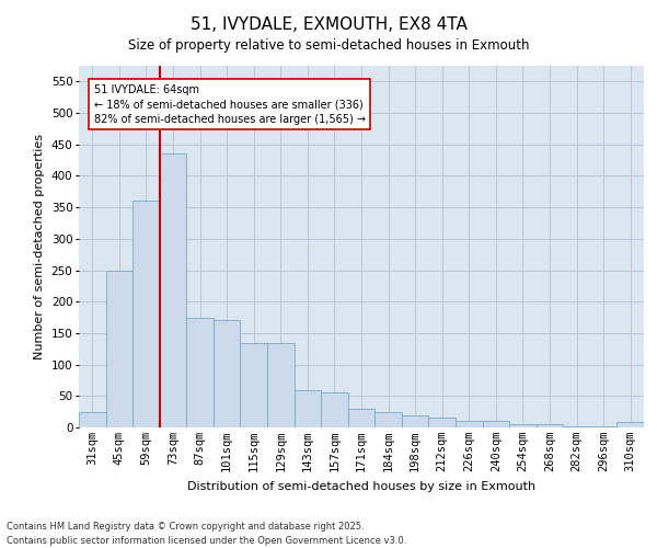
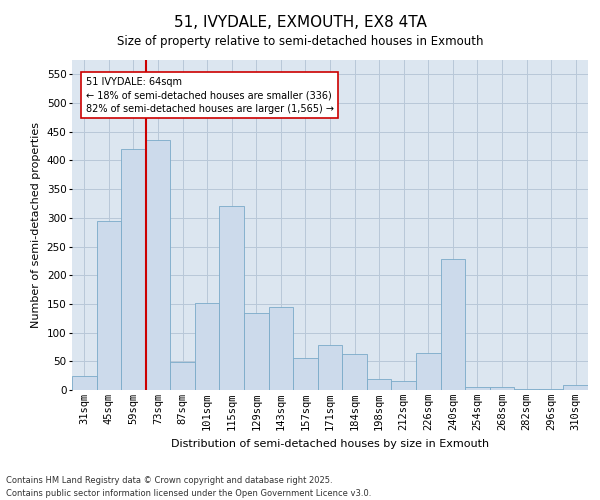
45sqm: 250 -> 294
59sqm: 360 -> 420
87sqm: 175 -> 48
101sqm: 170 -> 152
115sqm: 135 -> 320
143sqm: 60 -> 144
171sqm: 30 -> 78
184sqm: 25 -> 62
226sqm: 10 -> 64
240sqm: 10 -> 228
